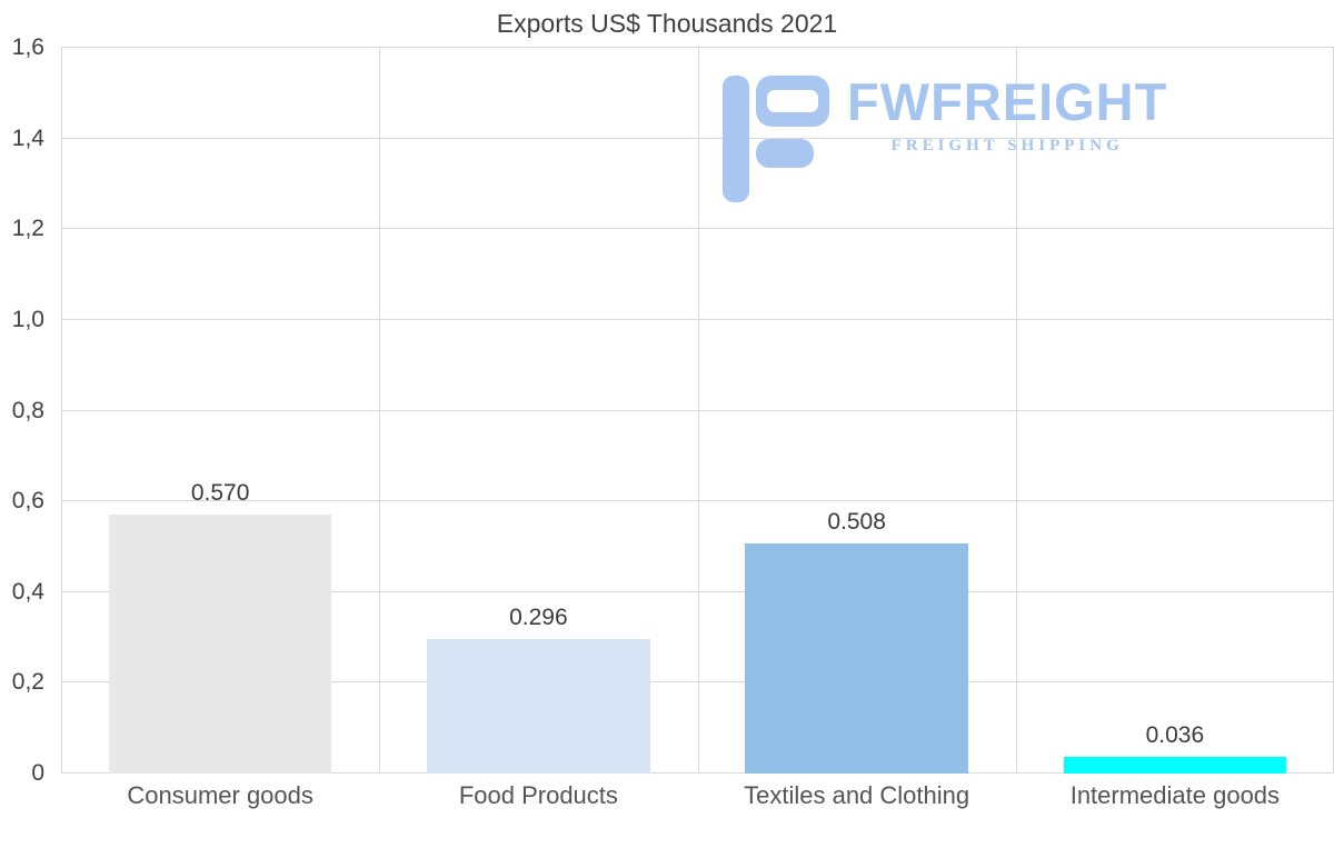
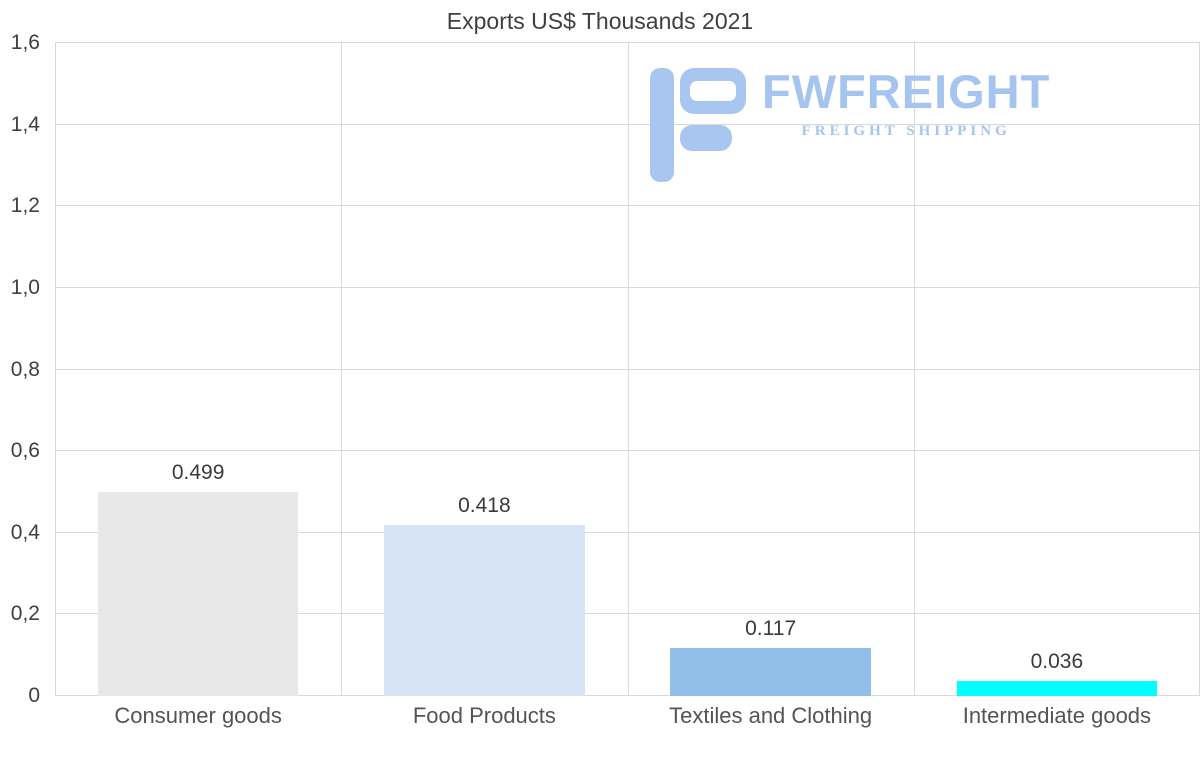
Consumer goods: 0.570 -> 0.499
Food Products: 0.296 -> 0.418
Textiles and Clothing: 0.508 -> 0.117
